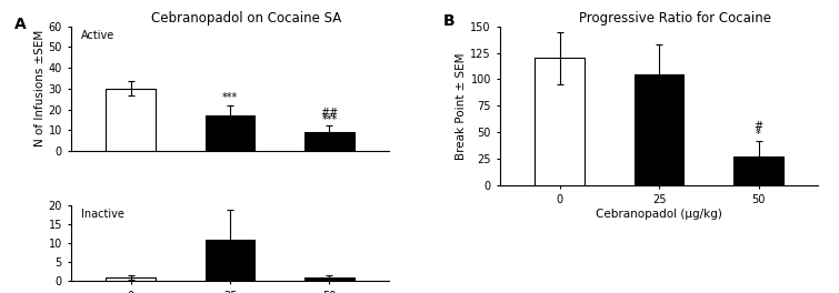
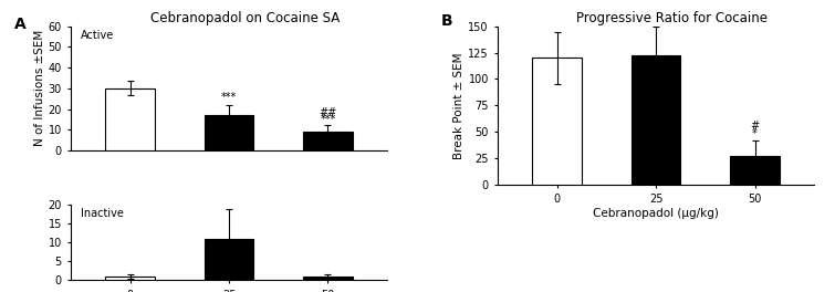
Progressive Ratio for Cocaine/25: 105 -> 122
